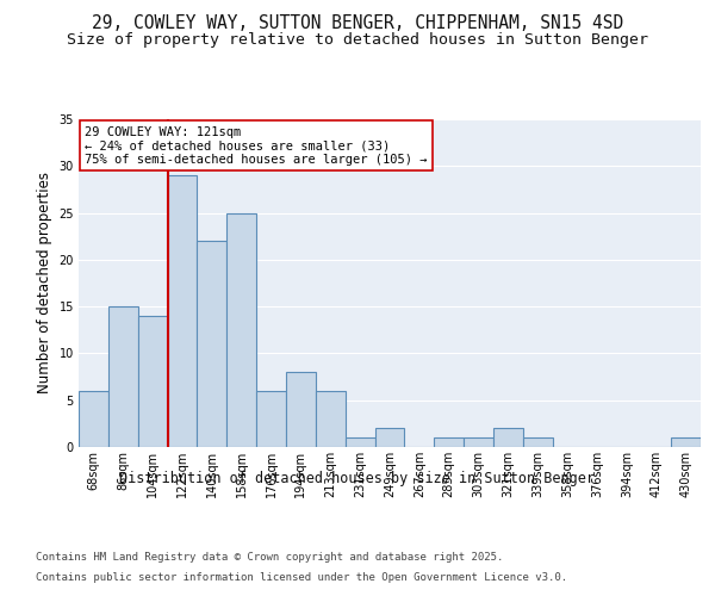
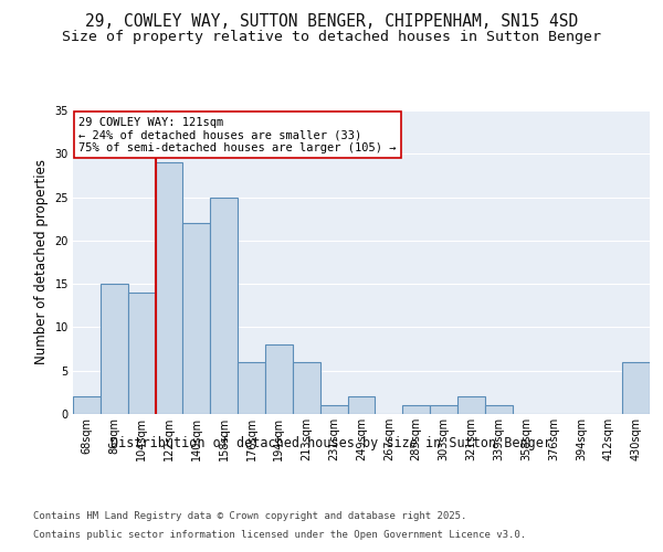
68sqm: 6 -> 2
430sqm: 1 -> 6
